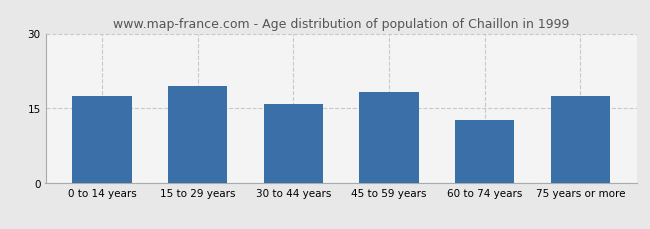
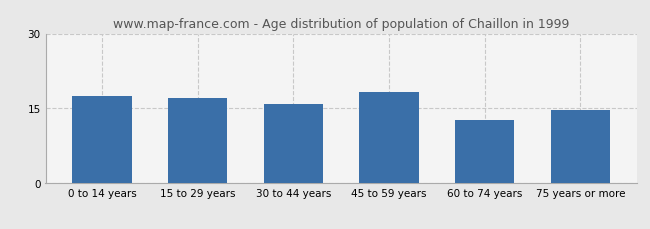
15 to 29 years: 19.5 -> 17.1
75 years or more: 17.5 -> 14.7
